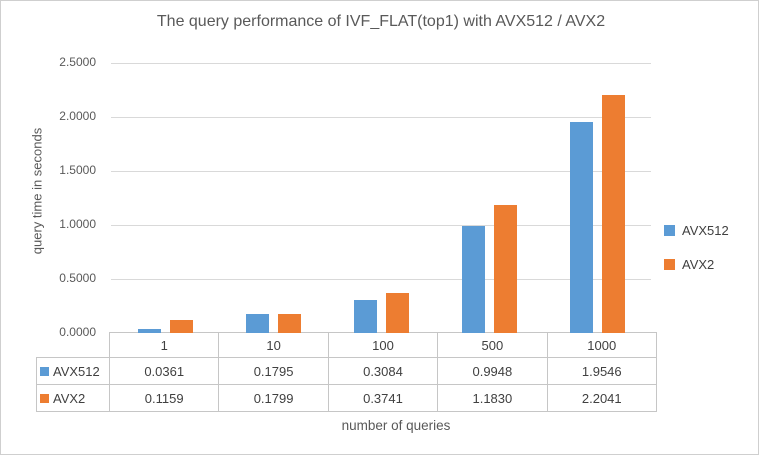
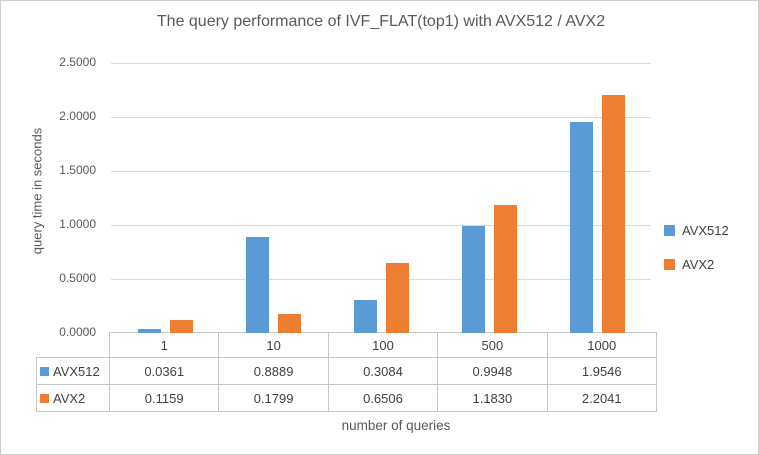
AVX512/10: 0.1795 -> 0.8889
AVX2/100: 0.3741 -> 0.6506
